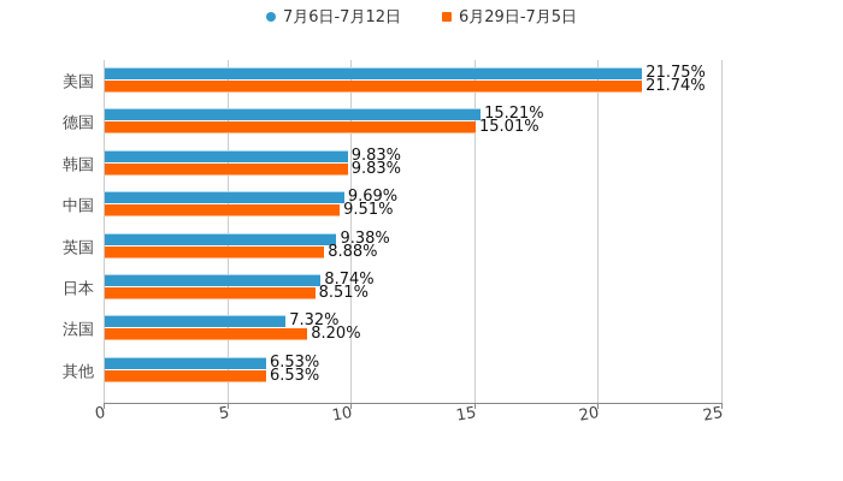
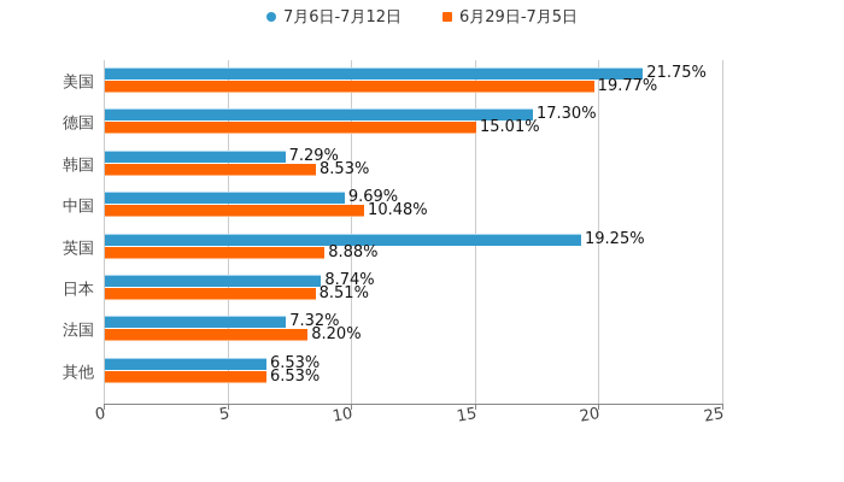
6月29日-7月5日/美国: 21.74% -> 19.77%
7月6日-7月12日/德国: 15.21% -> 17.30%
7月6日-7月12日/韩国: 9.83% -> 7.29%
6月29日-7月5日/韩国: 9.83% -> 8.53%
6月29日-7月5日/中国: 9.51% -> 10.48%
7月6日-7月12日/英国: 9.38% -> 19.25%
